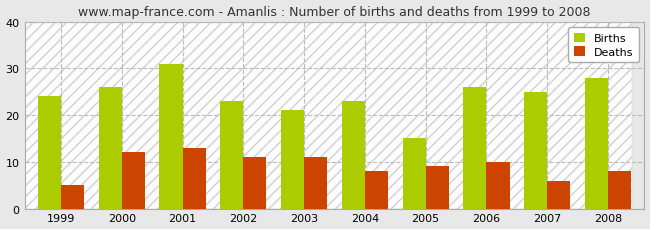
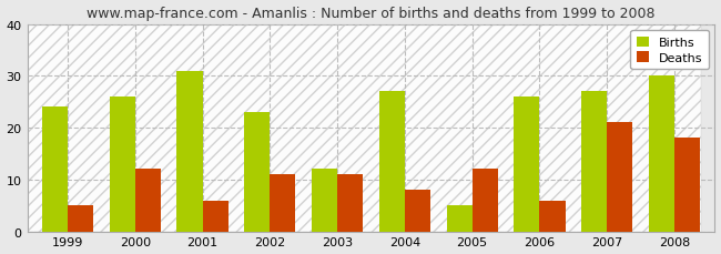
Deaths/2001: 13 -> 6
Births/2003: 21 -> 12
Births/2004: 23 -> 27
Births/2005: 15 -> 5
Deaths/2005: 9 -> 12
Deaths/2006: 10 -> 6
Births/2007: 25 -> 27
Deaths/2007: 6 -> 21
Births/2008: 28 -> 30
Deaths/2008: 8 -> 18
